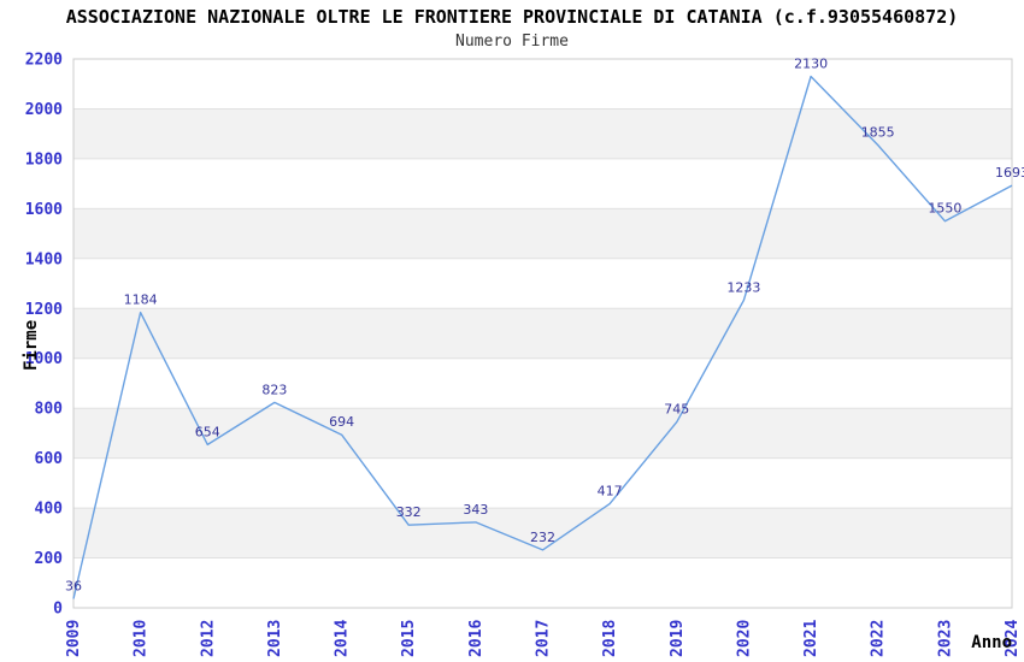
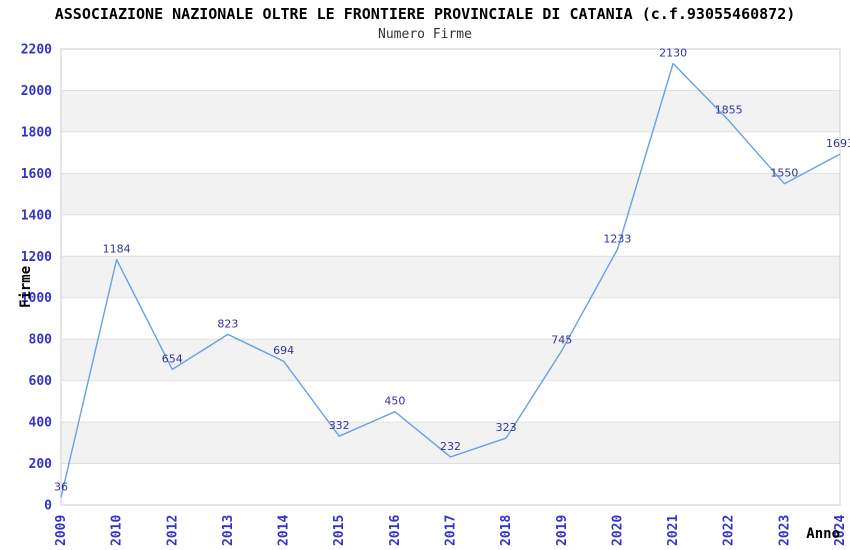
2016: 343 -> 450
2018: 417 -> 323
